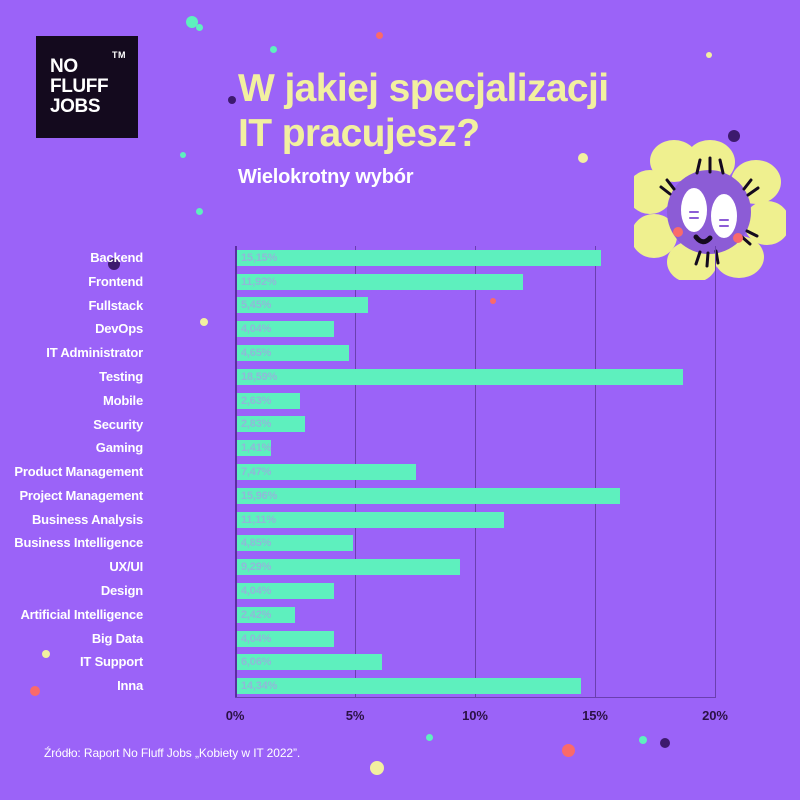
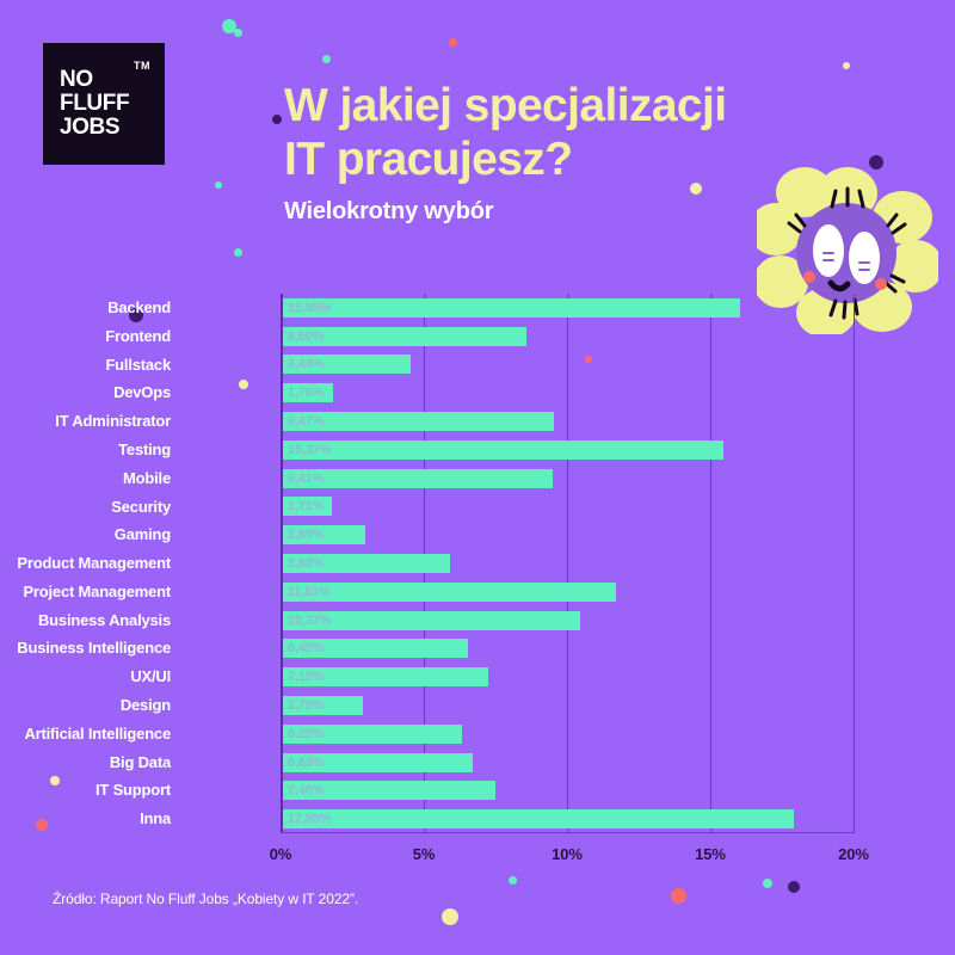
Backend: 15,15% -> 15,95%
Frontend: 11,92% -> 8,50%
Fullstack: 5,45% -> 4,44%
DevOps: 4,04% -> 1,76%
IT Administrator: 4,65% -> 9,47%
Testing: 18,59% -> 15,37%
Mobile: 2,63% -> 9,41%
Security: 2,83% -> 1,71%
Gaming: 1,41% -> 2,89%
Product Management: 7,47% -> 5,83%
Project Management: 15,96% -> 11,61%
Business Analysis: 11,11% -> 10,37%
Business Intelligence: 4,85% -> 6,45%
UX/UI: 9,29% -> 7,15%
Design: 4,04% -> 2,78%
Artificial Intelligence: 2,42% -> 6,25%
Big Data: 4,04% -> 6,63%
IT Support: 6,06% -> 7,40%
Inna: 14,34% -> 17,85%
